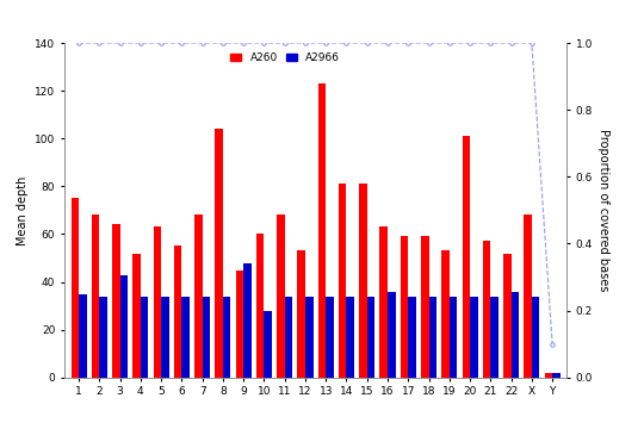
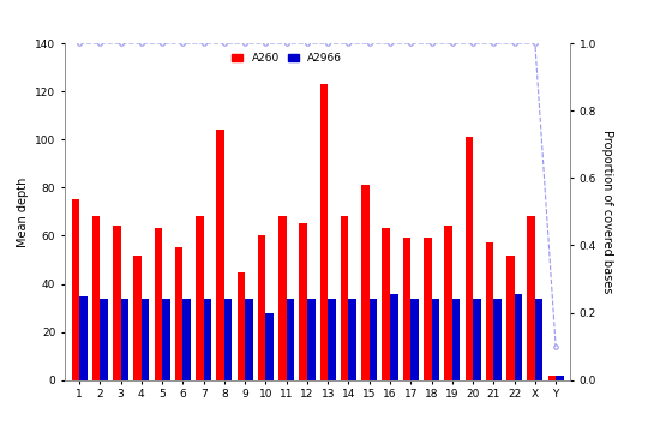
A2966/3: 43 -> 34
A2966/9: 48 -> 34
A260/12: 53 -> 65
A260/14: 81 -> 68
A260/19: 53 -> 64
